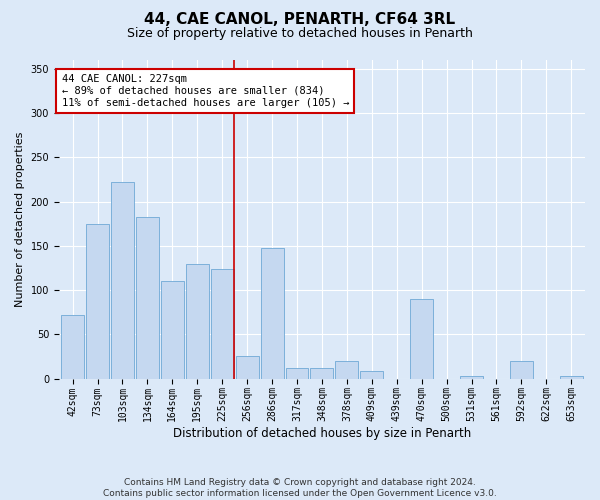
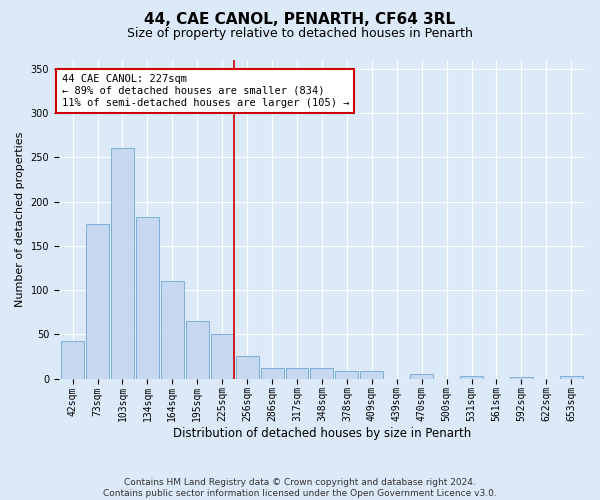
42sqm: 72 -> 43
103sqm: 222 -> 260
195sqm: 130 -> 65
225sqm: 124 -> 50
286sqm: 148 -> 12
378sqm: 20 -> 8
470sqm: 90 -> 5
592sqm: 20 -> 2
